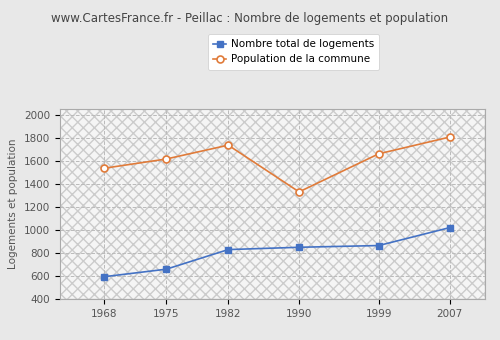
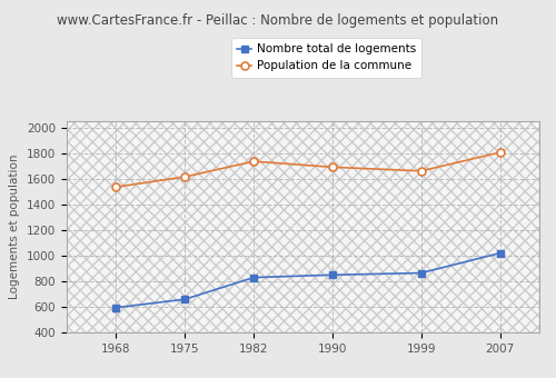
Population de la commune/1990: 1330 -> 1690
